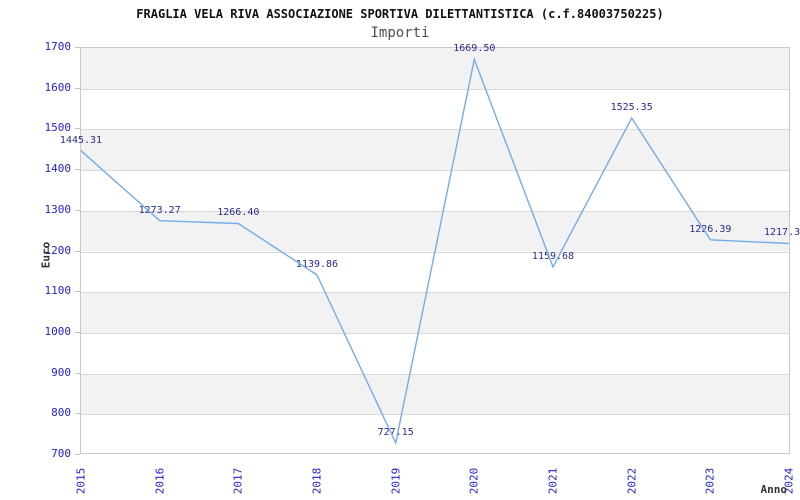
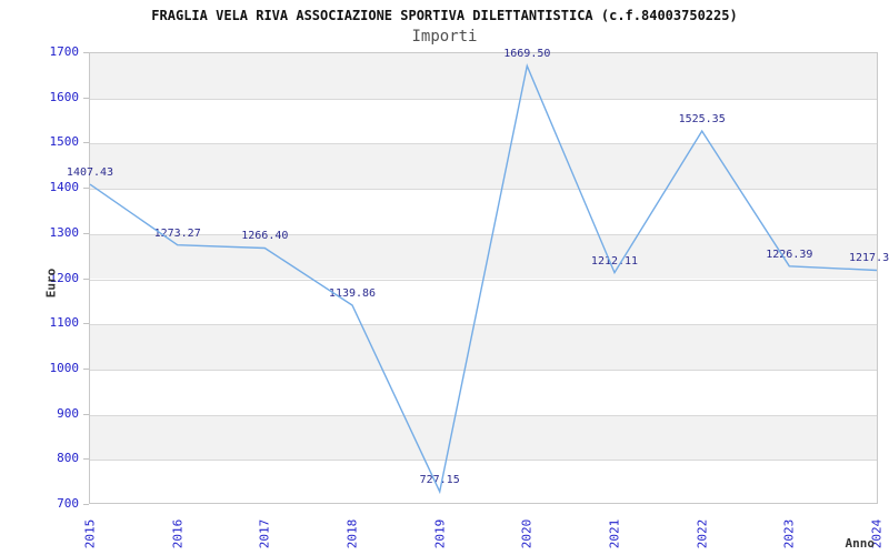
2015: 1445.31 -> 1407.43
2021: 1159.68 -> 1212.11
